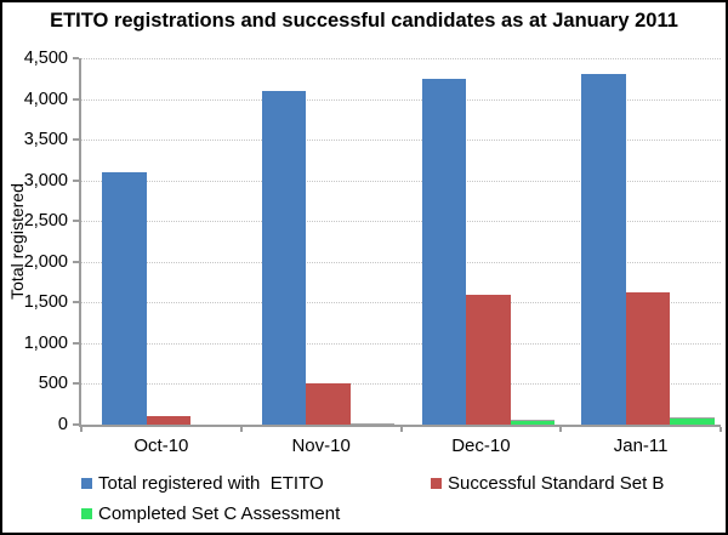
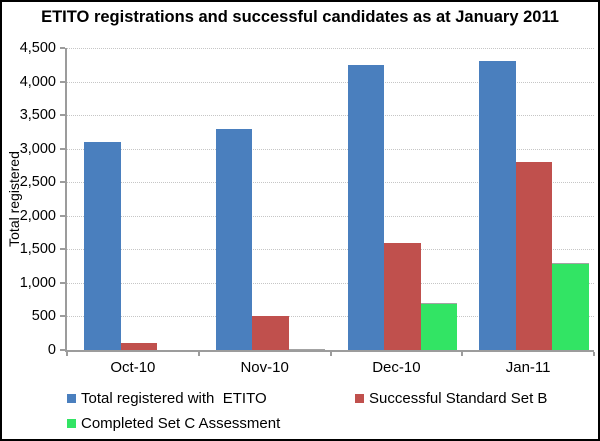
Total registered with ETITO/Nov-10: 4100 -> 3300
Completed Set C Assessment/Dec-10: 100 -> 700
Successful Standard Set B/Jan-11: 1600 -> 2800
Completed Set C Assessment/Jan-11: 100 -> 1300
